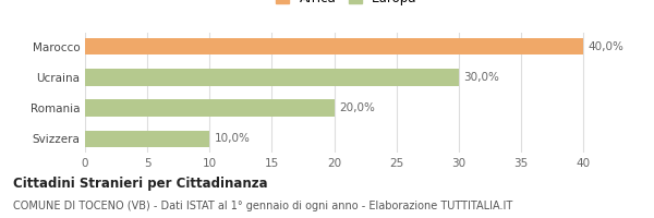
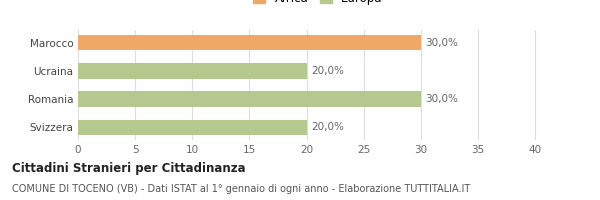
Marocco: 40,0% -> 30,0%
Ucraina: 30,0% -> 20,0%
Romania: 20,0% -> 30,0%
Svizzera: 10,0% -> 20,0%
